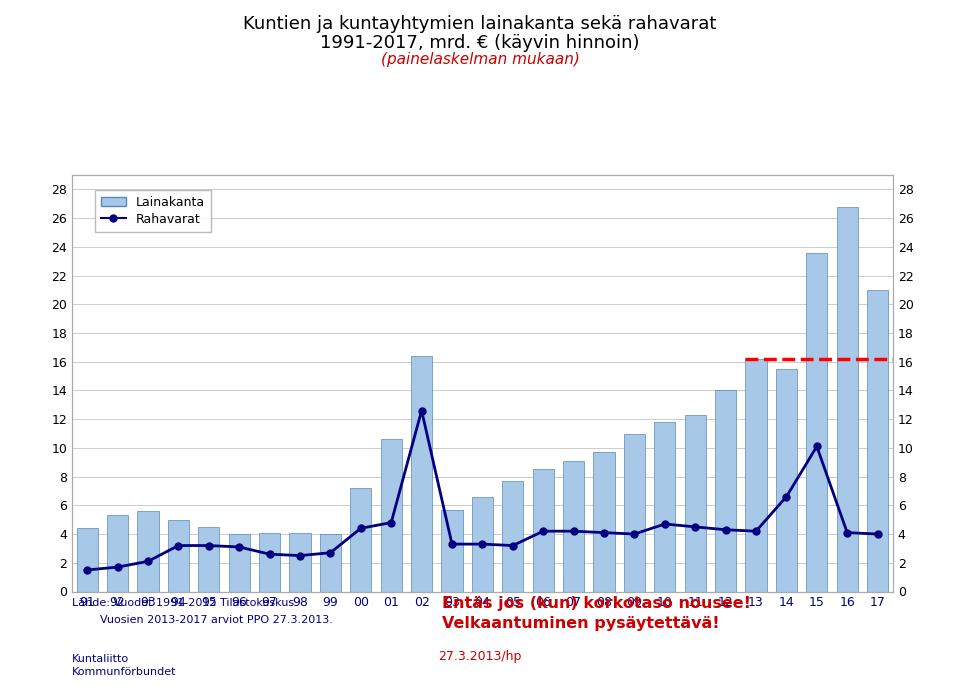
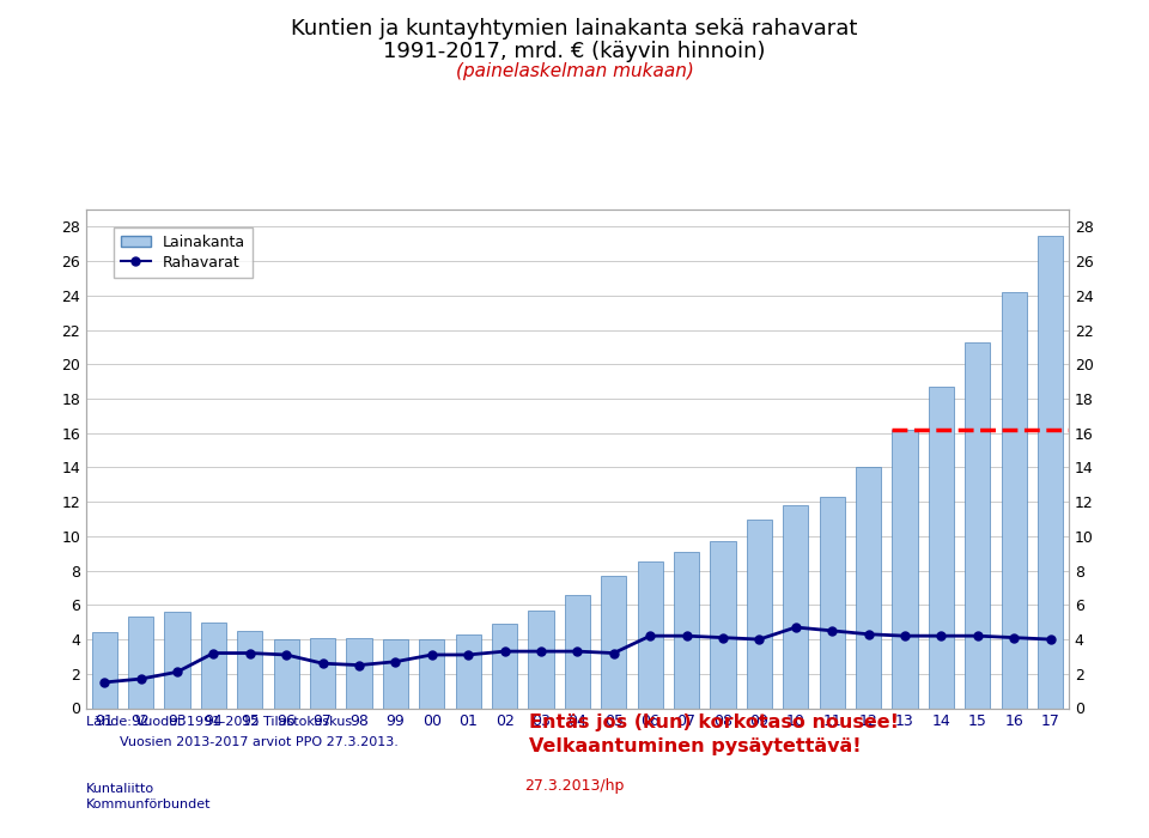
Lainakanta/00: 7.2 -> 4.0
Rahavarat/00: 4.4 -> 3.1
Lainakanta/01: 10.6 -> 4.3
Rahavarat/01: 4.8 -> 3.1
Lainakanta/02: 16.4 -> 4.9
Rahavarat/02: 12.6 -> 3.3
Lainakanta/14: 15.5 -> 18.7
Rahavarat/14: 6.6 -> 4.2
Lainakanta/15: 23.6 -> 21.3
Rahavarat/15: 10.1 -> 4.2
Lainakanta/16: 26.8 -> 24.2
Lainakanta/17: 21.0 -> 27.5
